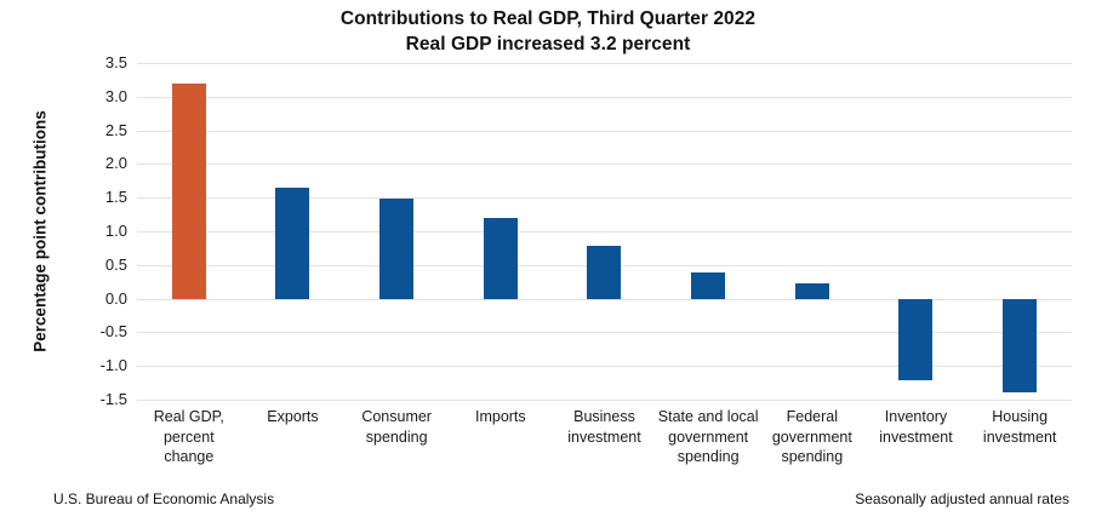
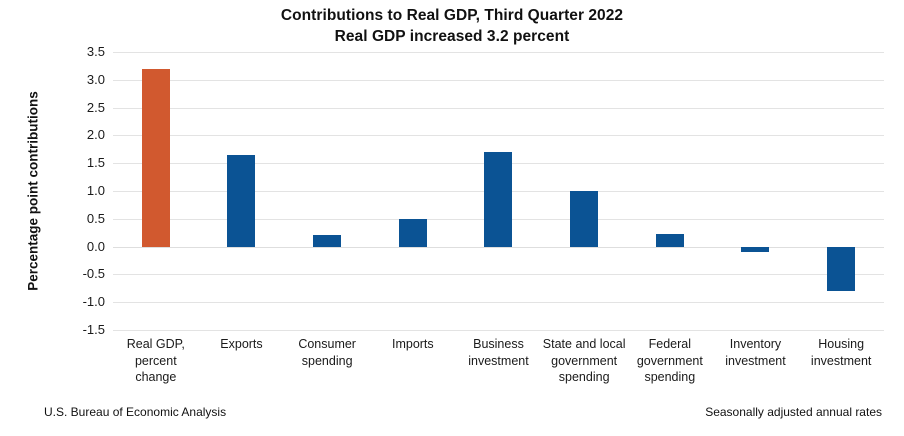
Consumer spending: 1.5 -> 0.2
Imports: 1.2 -> 0.5
Business investment: 0.8 -> 1.7
State and local government spending: 0.4 -> 1.0
Inventory investment: -1.2 -> -0.1
Housing investment: -1.4 -> -0.8
